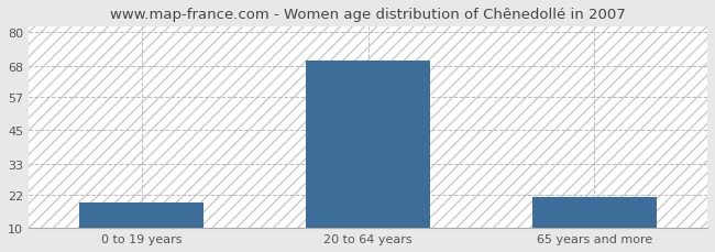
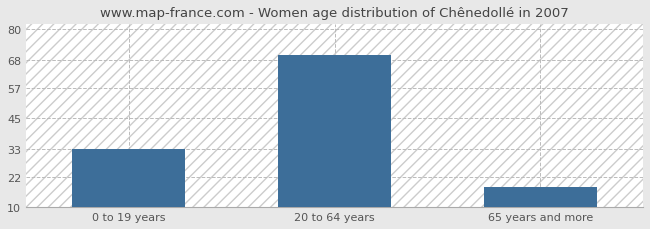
0 to 19 years: 19 -> 33
65 years and more: 21 -> 18
